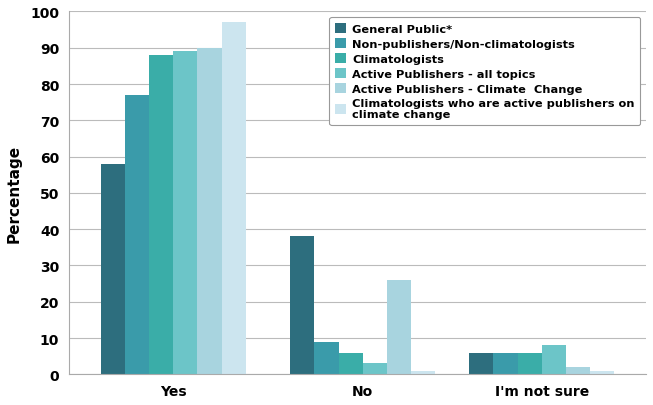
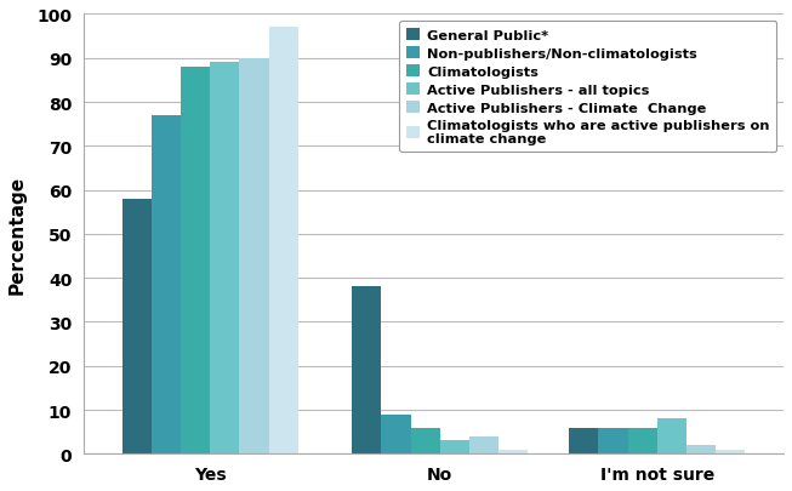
Active Publishers - Climate Change/No: 26 -> 4
